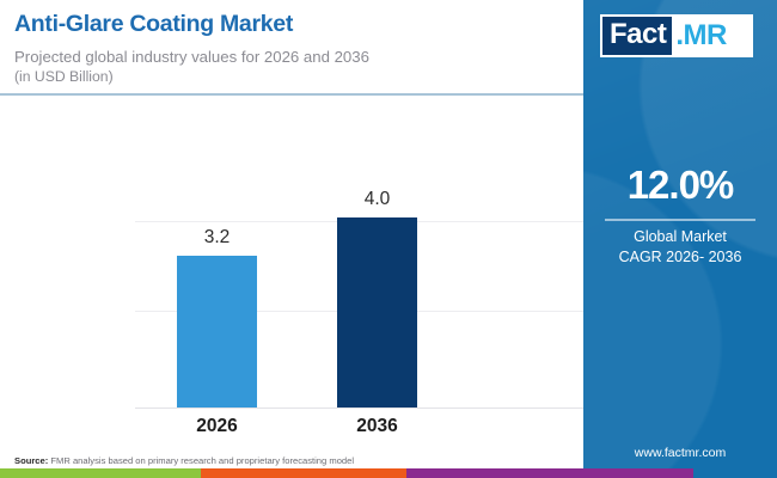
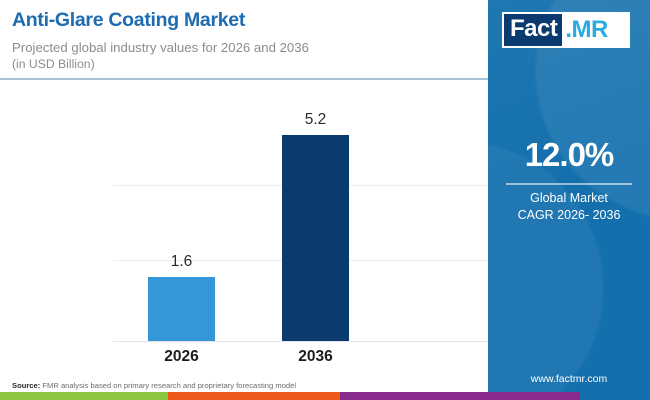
2026: 3.2 -> 1.6
2036: 4.0 -> 5.2
